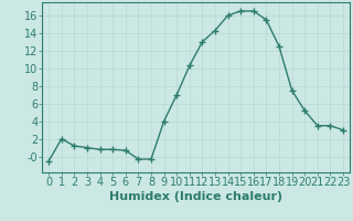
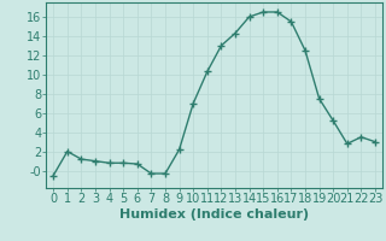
9: 4.0 -> 2.2
21: 3.5 -> 2.8
